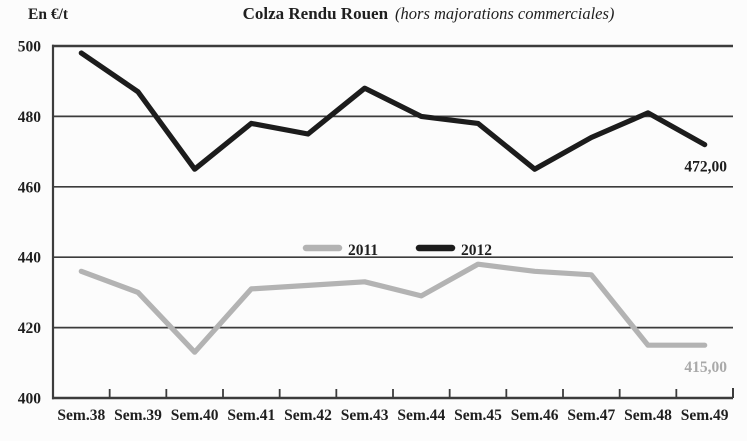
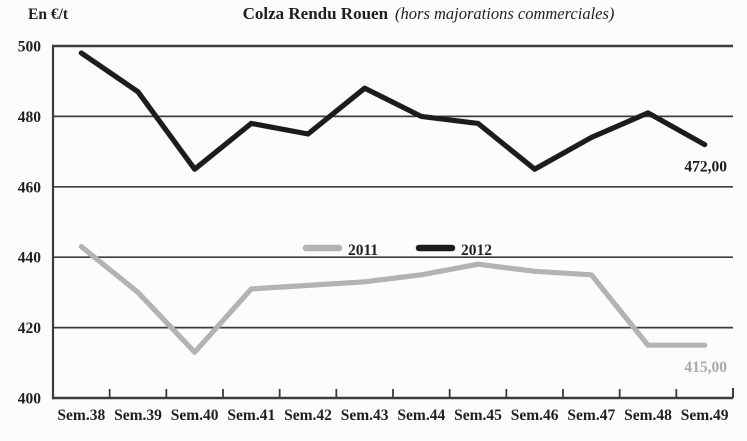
2011/Sem.38: 436 -> 443
2011/Sem.44: 429 -> 435
